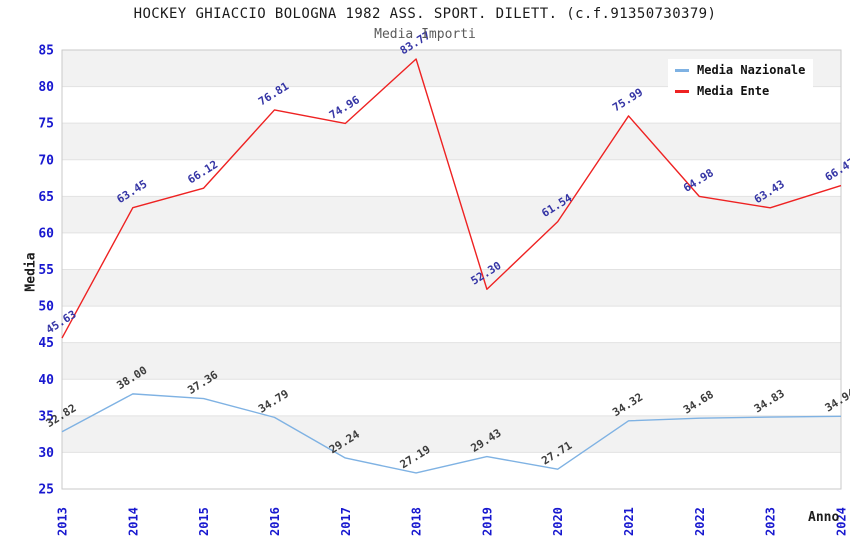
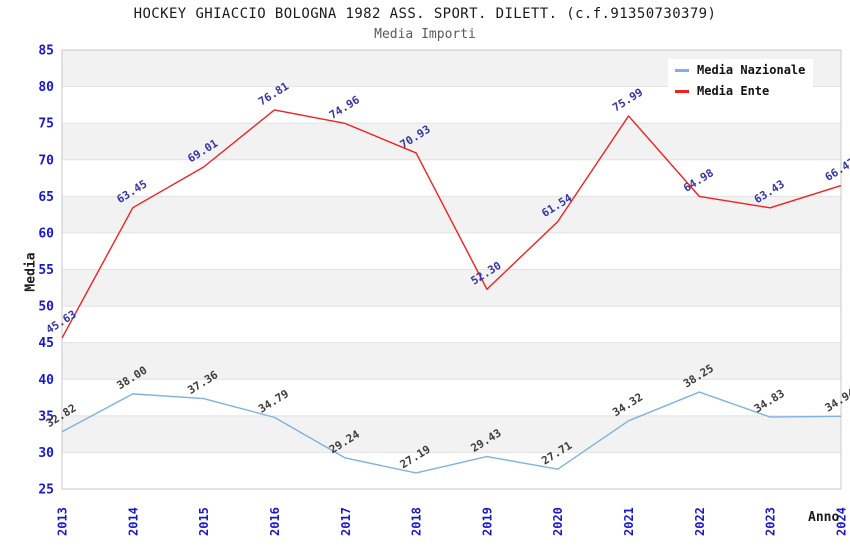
Media Ente/2015: 66.12 -> 69.01
Media Ente/2018: 83.77 -> 70.93
Media Nazionale/2022: 34.68 -> 38.25
